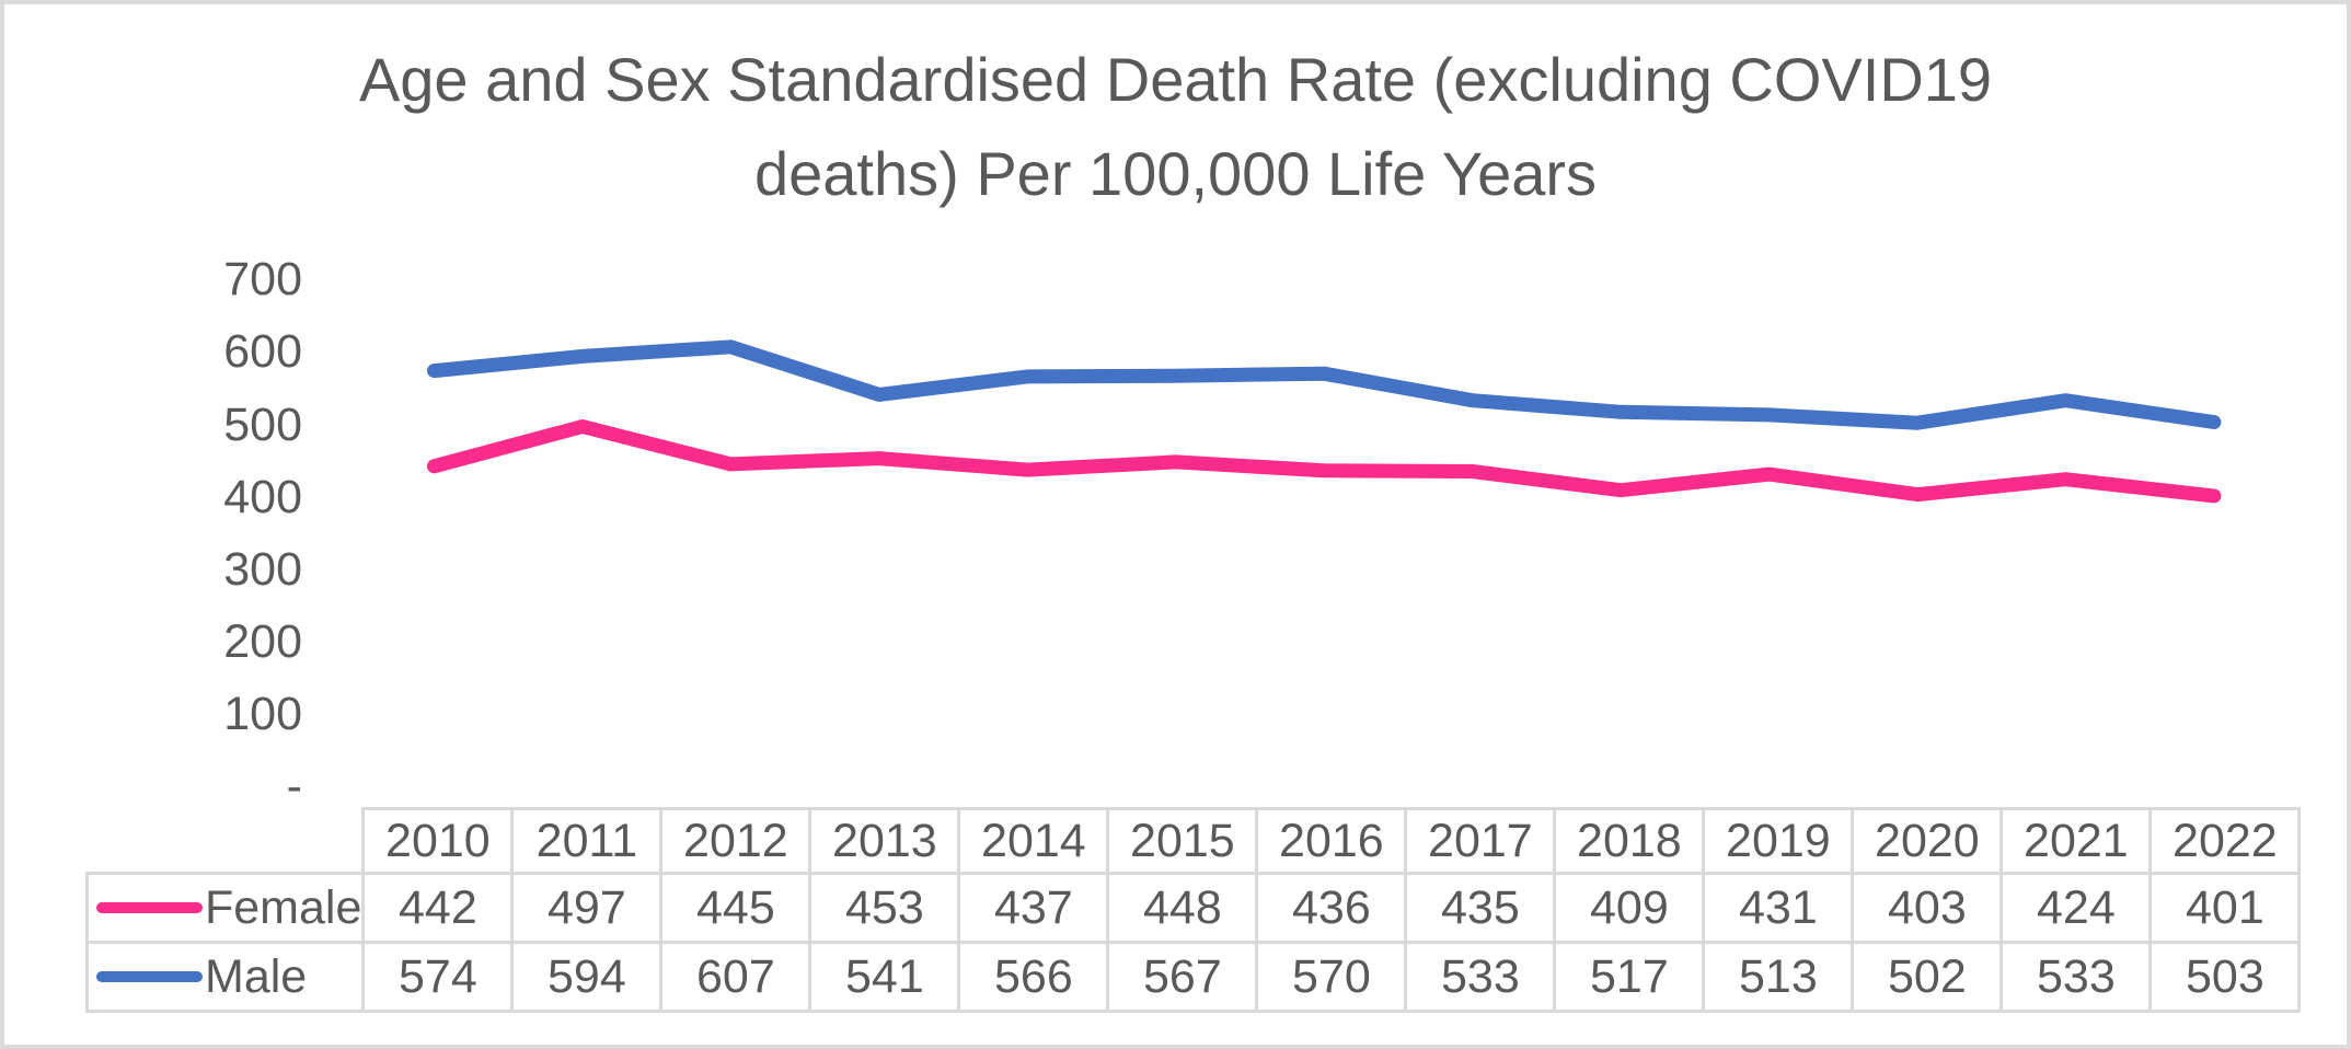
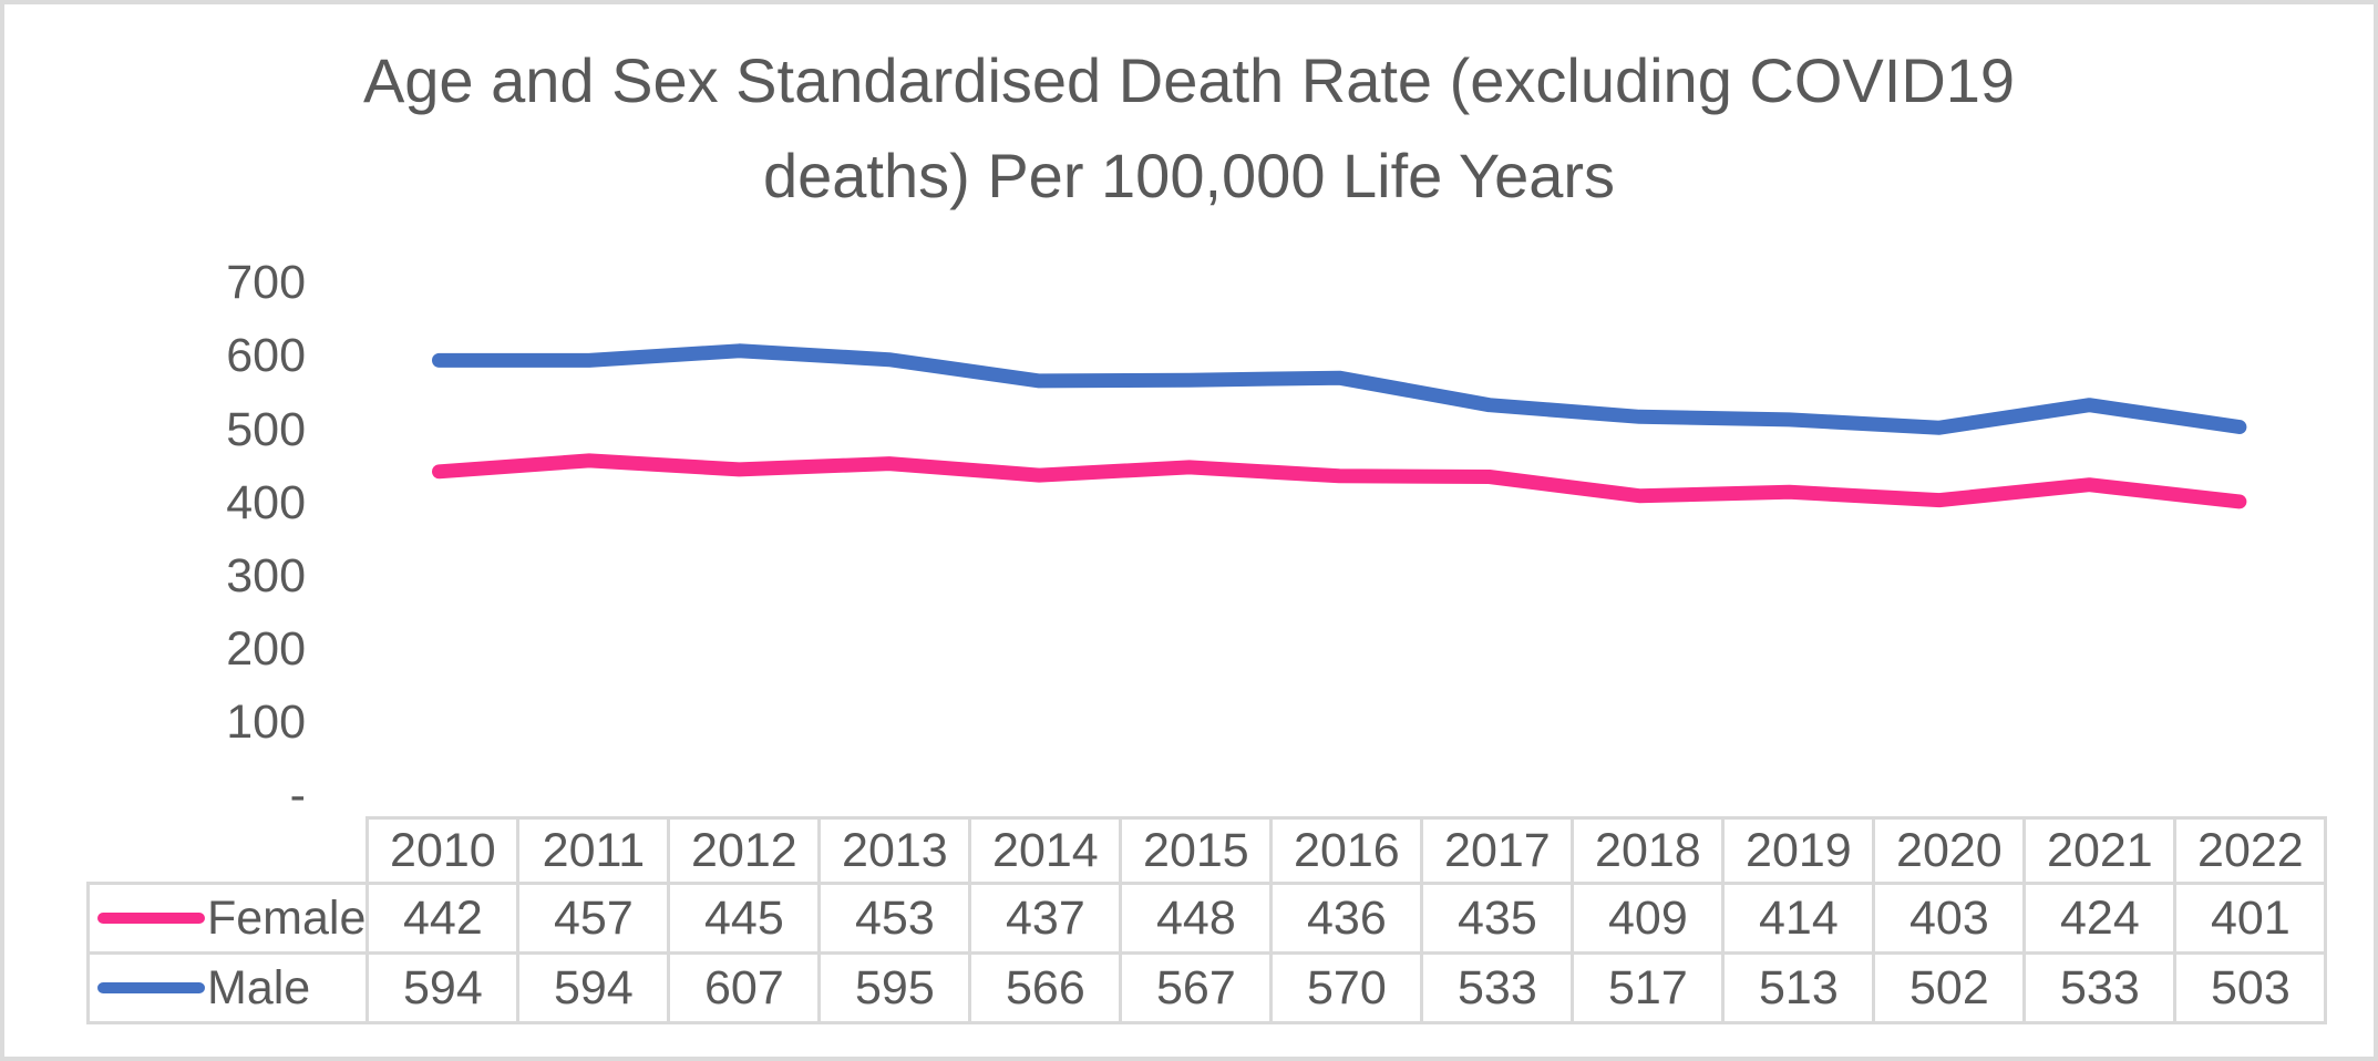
Male/2010: 574 -> 594
Female/2011: 497 -> 457
Male/2013: 541 -> 595
Female/2019: 431 -> 414
